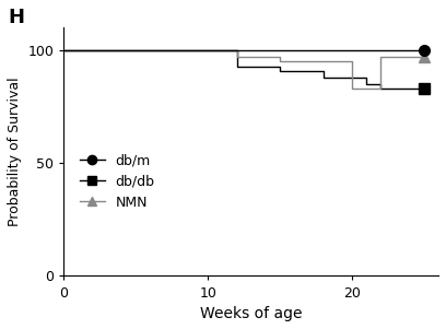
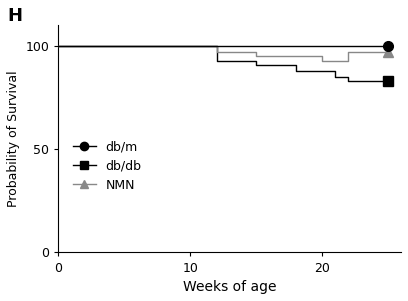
NMN/20: 83 -> 93
